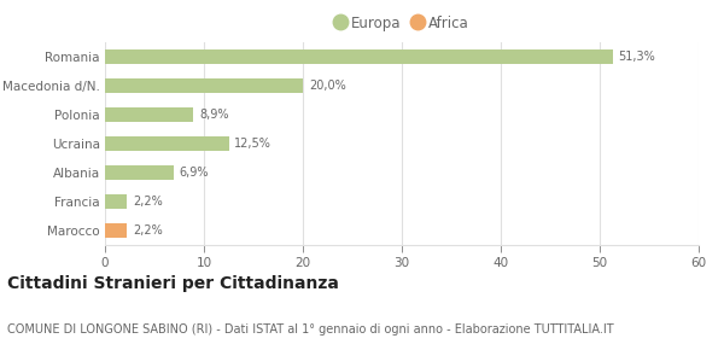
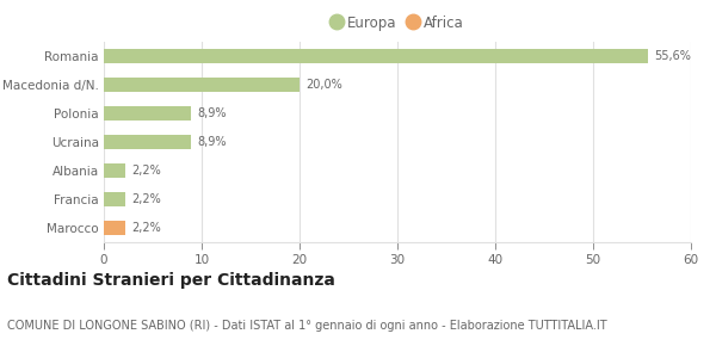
Romania: 51,3% -> 55,6%
Ucraina: 12,5% -> 8,9%
Albania: 6,9% -> 2,2%
